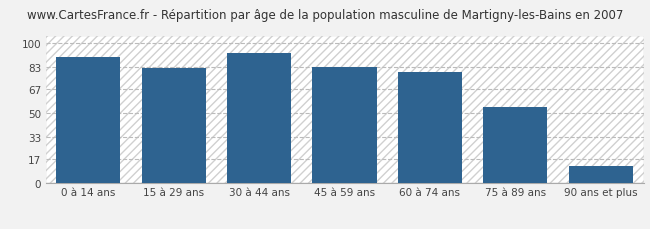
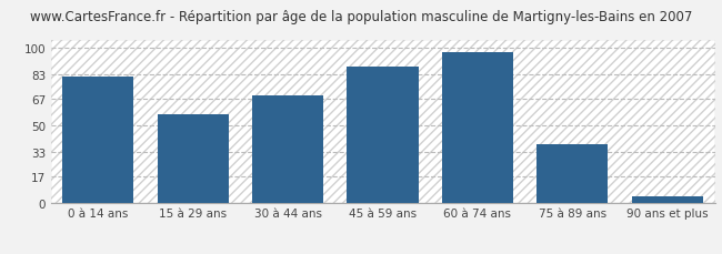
0 à 14 ans: 90 -> 81
15 à 29 ans: 82 -> 57
30 à 44 ans: 93 -> 69
45 à 59 ans: 83 -> 88
60 à 74 ans: 79 -> 97
75 à 89 ans: 54 -> 38
90 ans et plus: 12 -> 4
